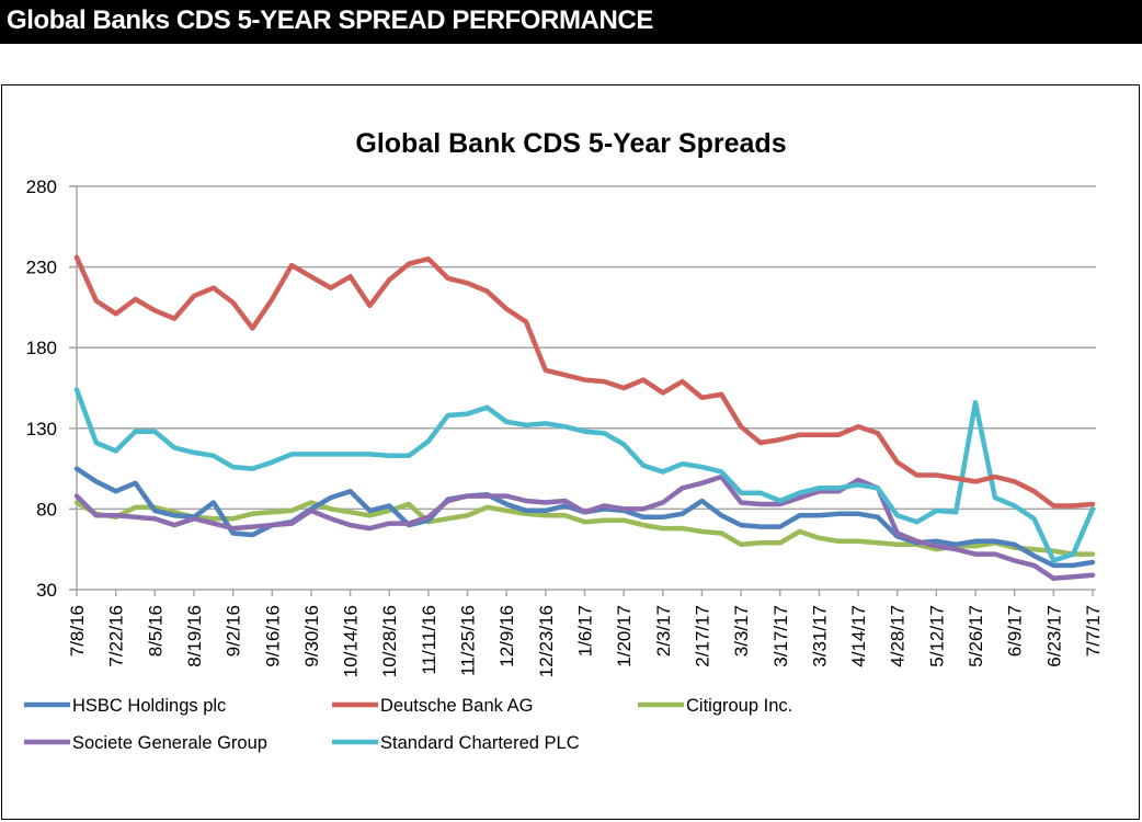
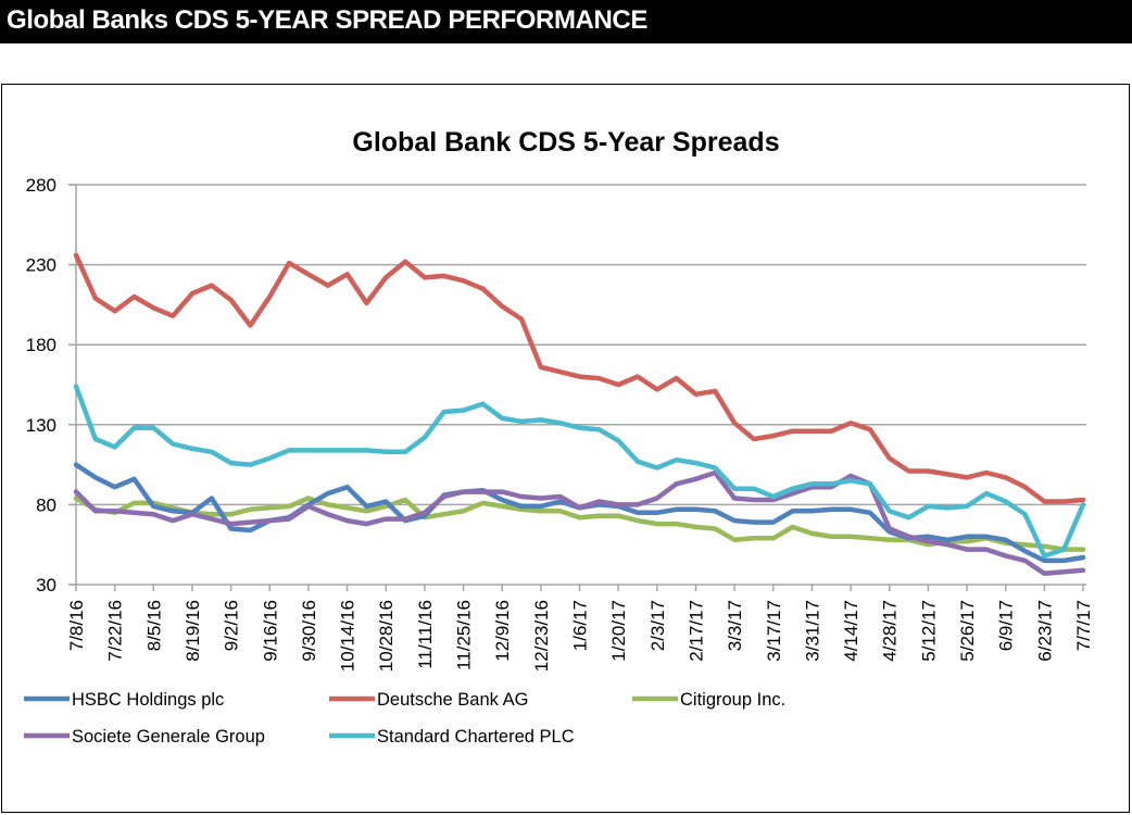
Deutsche Bank AG/11/11/16: 235 -> 222
HSBC Holdings plc/2/17/17: 85 -> 77
Standard Chartered PLC/5/26/17: 146 -> 79
